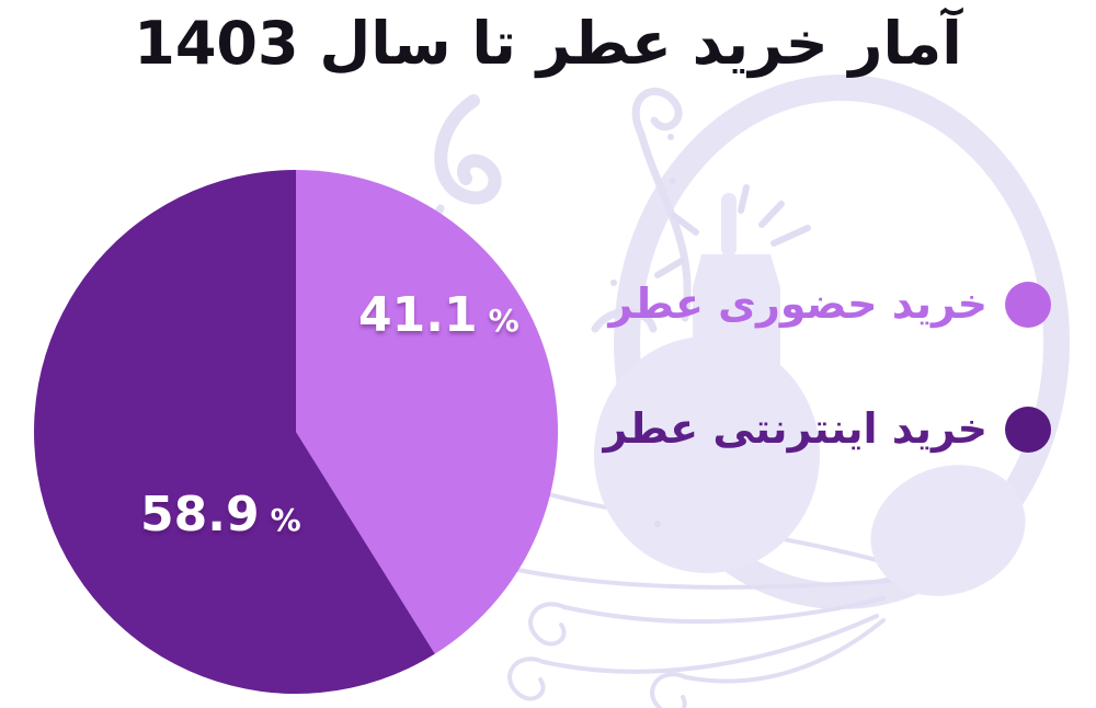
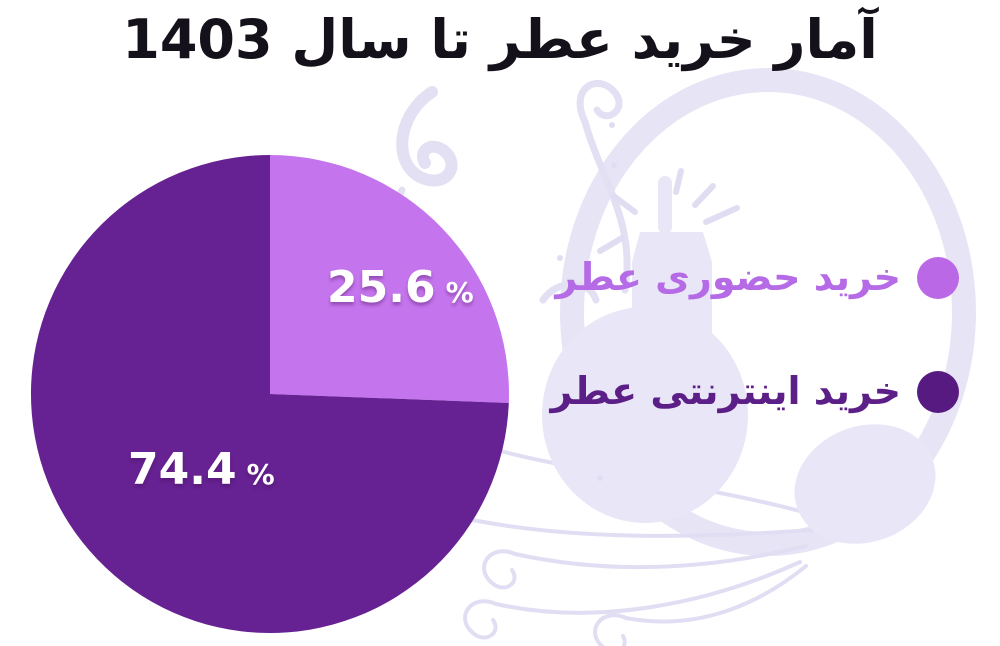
خرید حضوری عطر: 41.1 -> 25.6
خرید اینترنتی عطر: 58.9 -> 74.4
